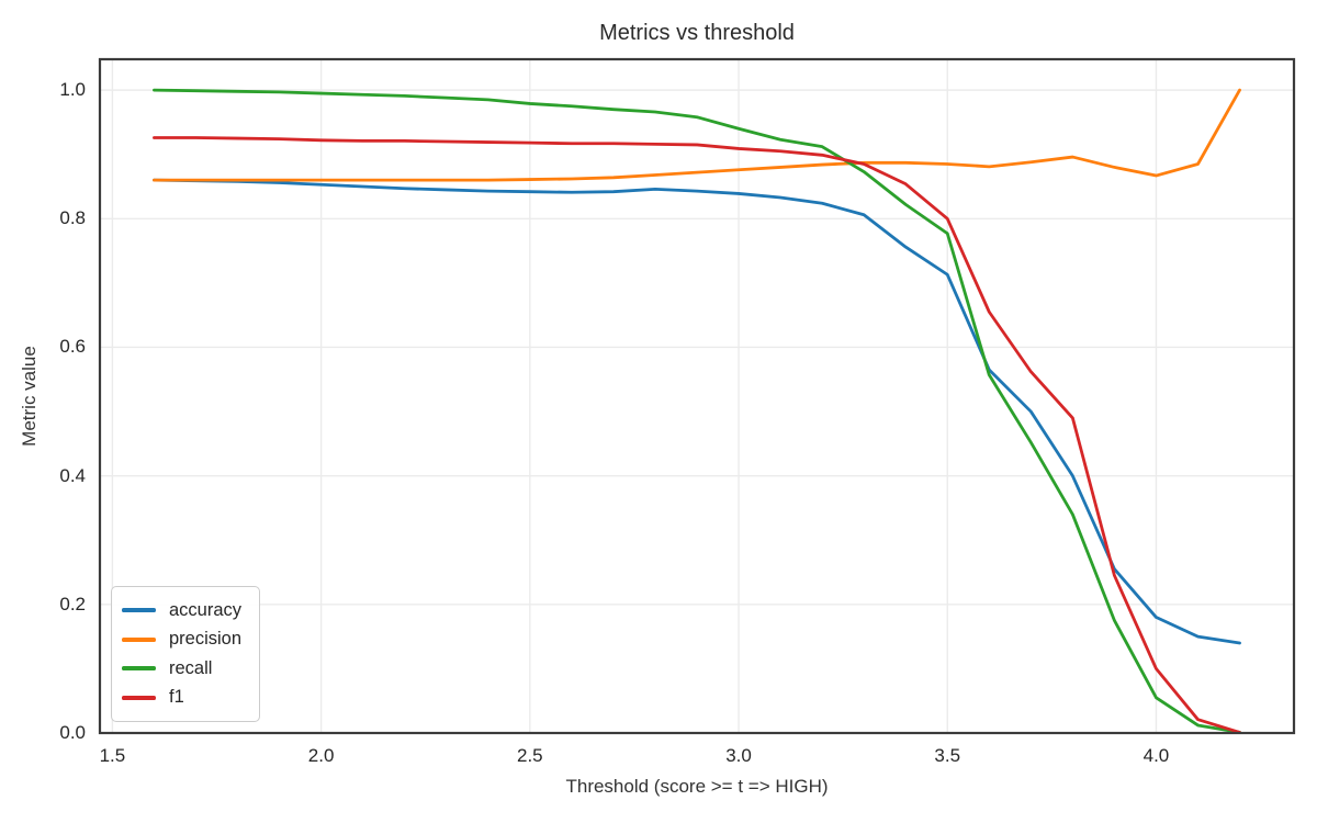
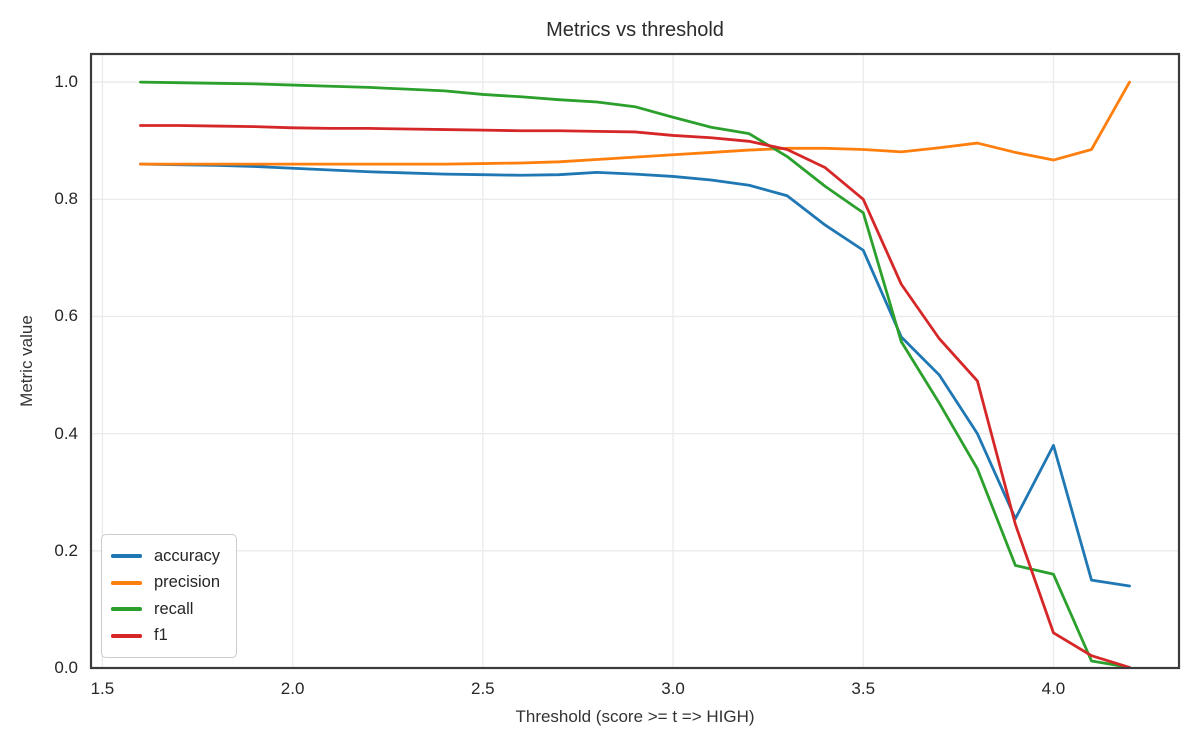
accuracy/4.0: 0.18 -> 0.38
recall/4.0: 0.06 -> 0.16
f1/4.0: 0.10 -> 0.06
